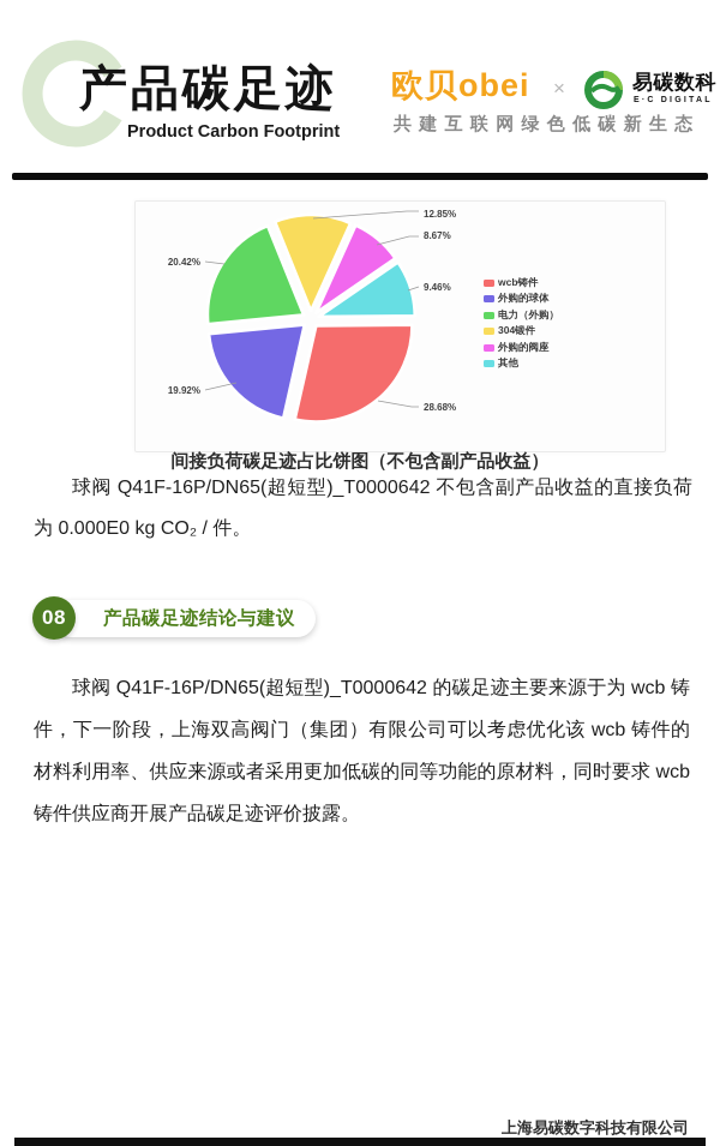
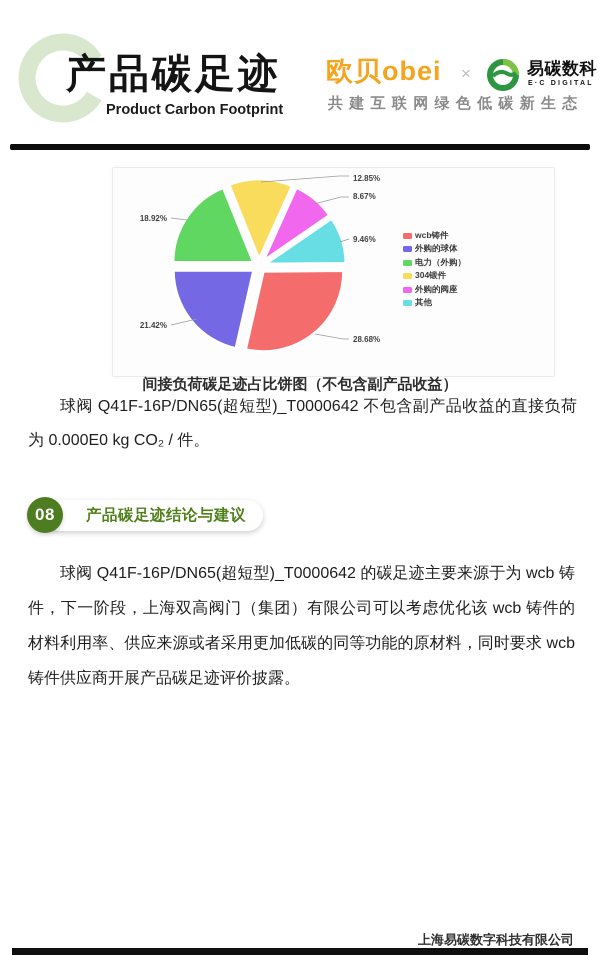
外购的球体: 19.92% -> 21.42%
电力（外购）: 20.42% -> 18.92%
